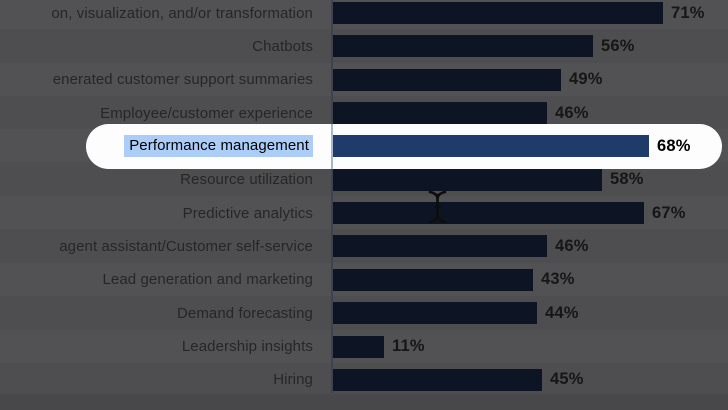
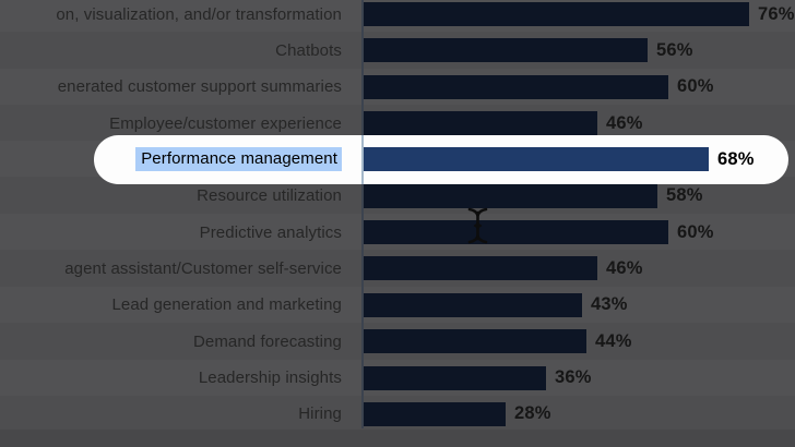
on, visualization, and/or transformation: 71% -> 76%
enerated customer support summaries: 49% -> 60%
Predictive analytics: 67% -> 60%
Leadership insights: 11% -> 36%
Hiring: 45% -> 28%
